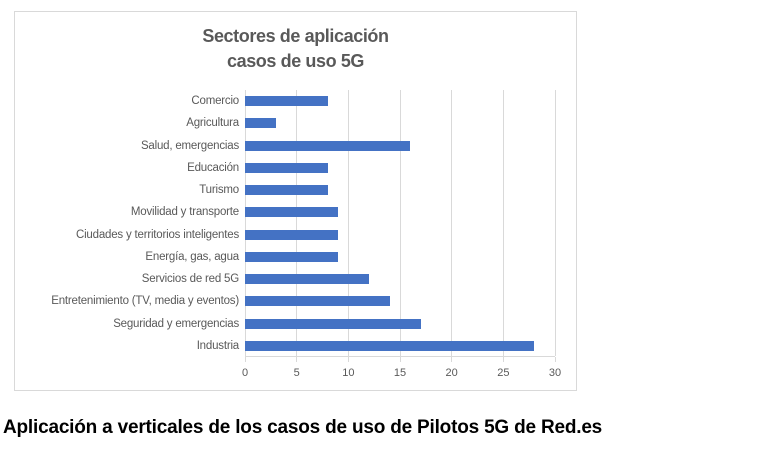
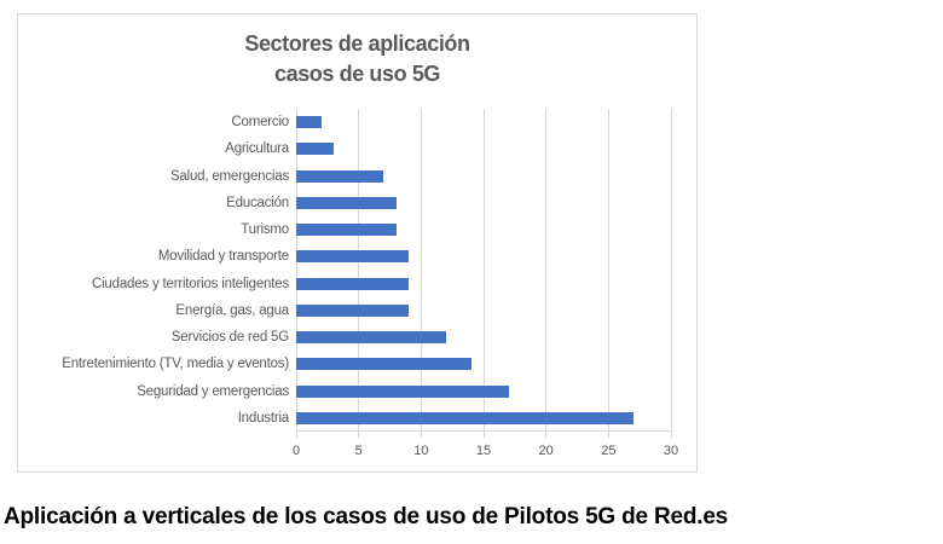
Comercio: 8 -> 2
Salud, emergencias: 16 -> 7
Industria: 28 -> 27
